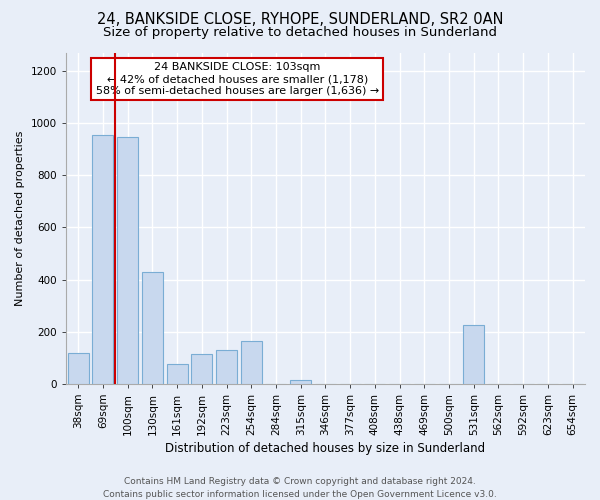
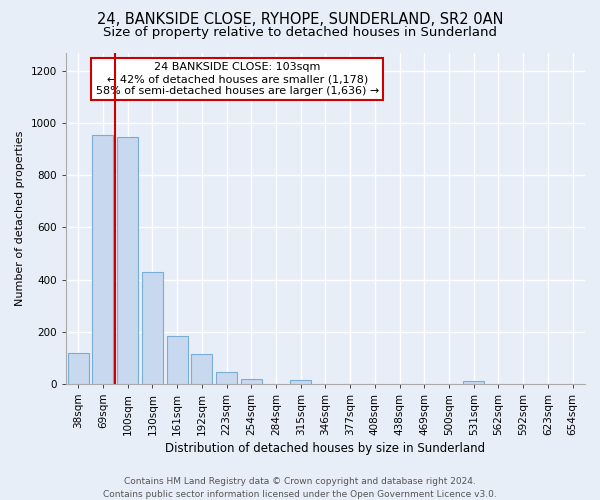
161sqm: 75 -> 185
223sqm: 130 -> 47
254sqm: 165 -> 18
531sqm: 225 -> 10
